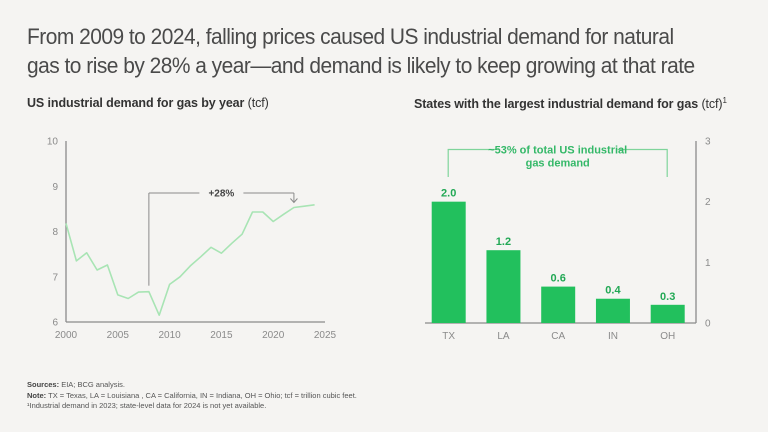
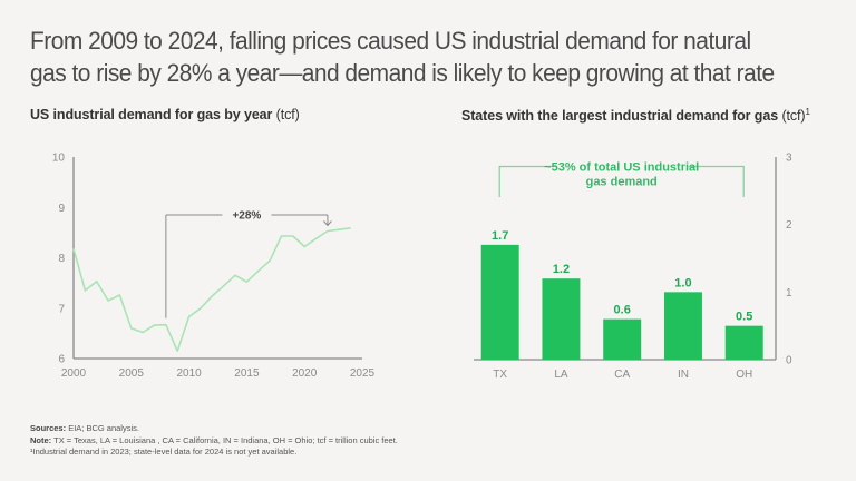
States with the largest industrial demand for gas/TX: 2.0 -> 1.7
States with the largest industrial demand for gas/IN: 0.4 -> 1.0
States with the largest industrial demand for gas/OH: 0.3 -> 0.5
